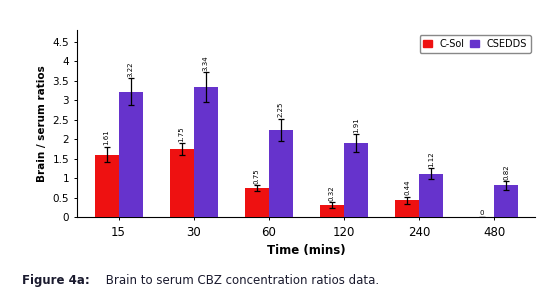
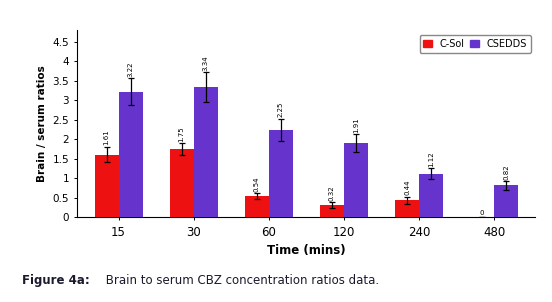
C-Sol/60: 0.75 -> 0.54
